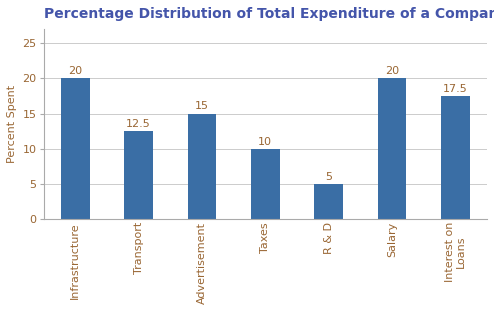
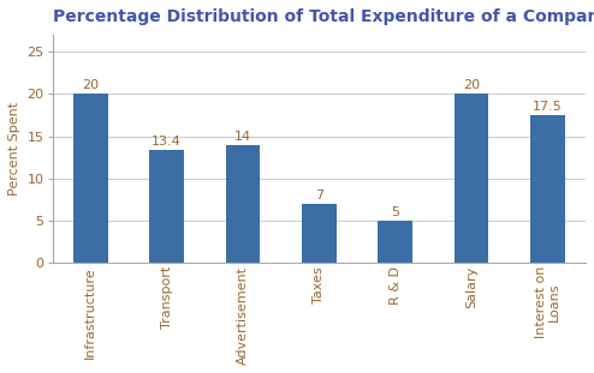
Transport: 12.5 -> 13.4
Advertisement: 15 -> 14
Taxes: 10 -> 7
